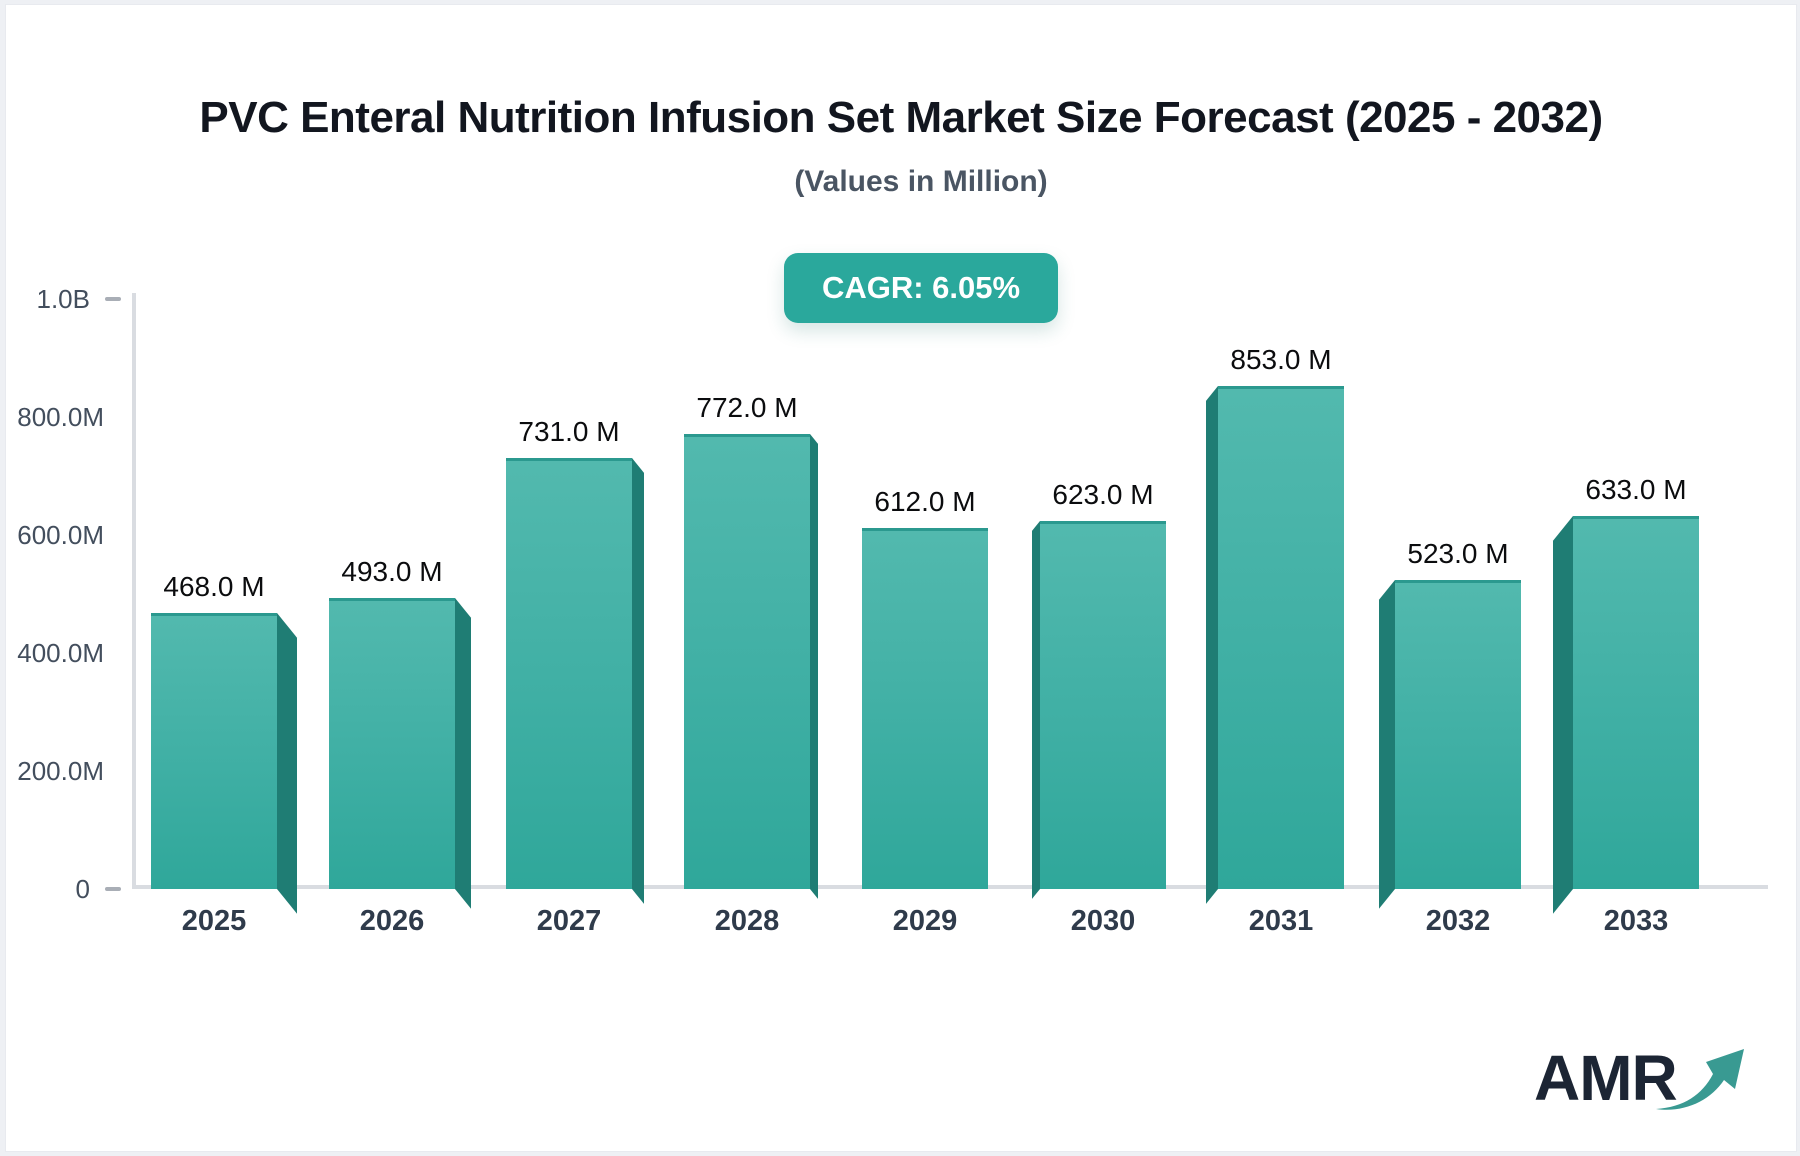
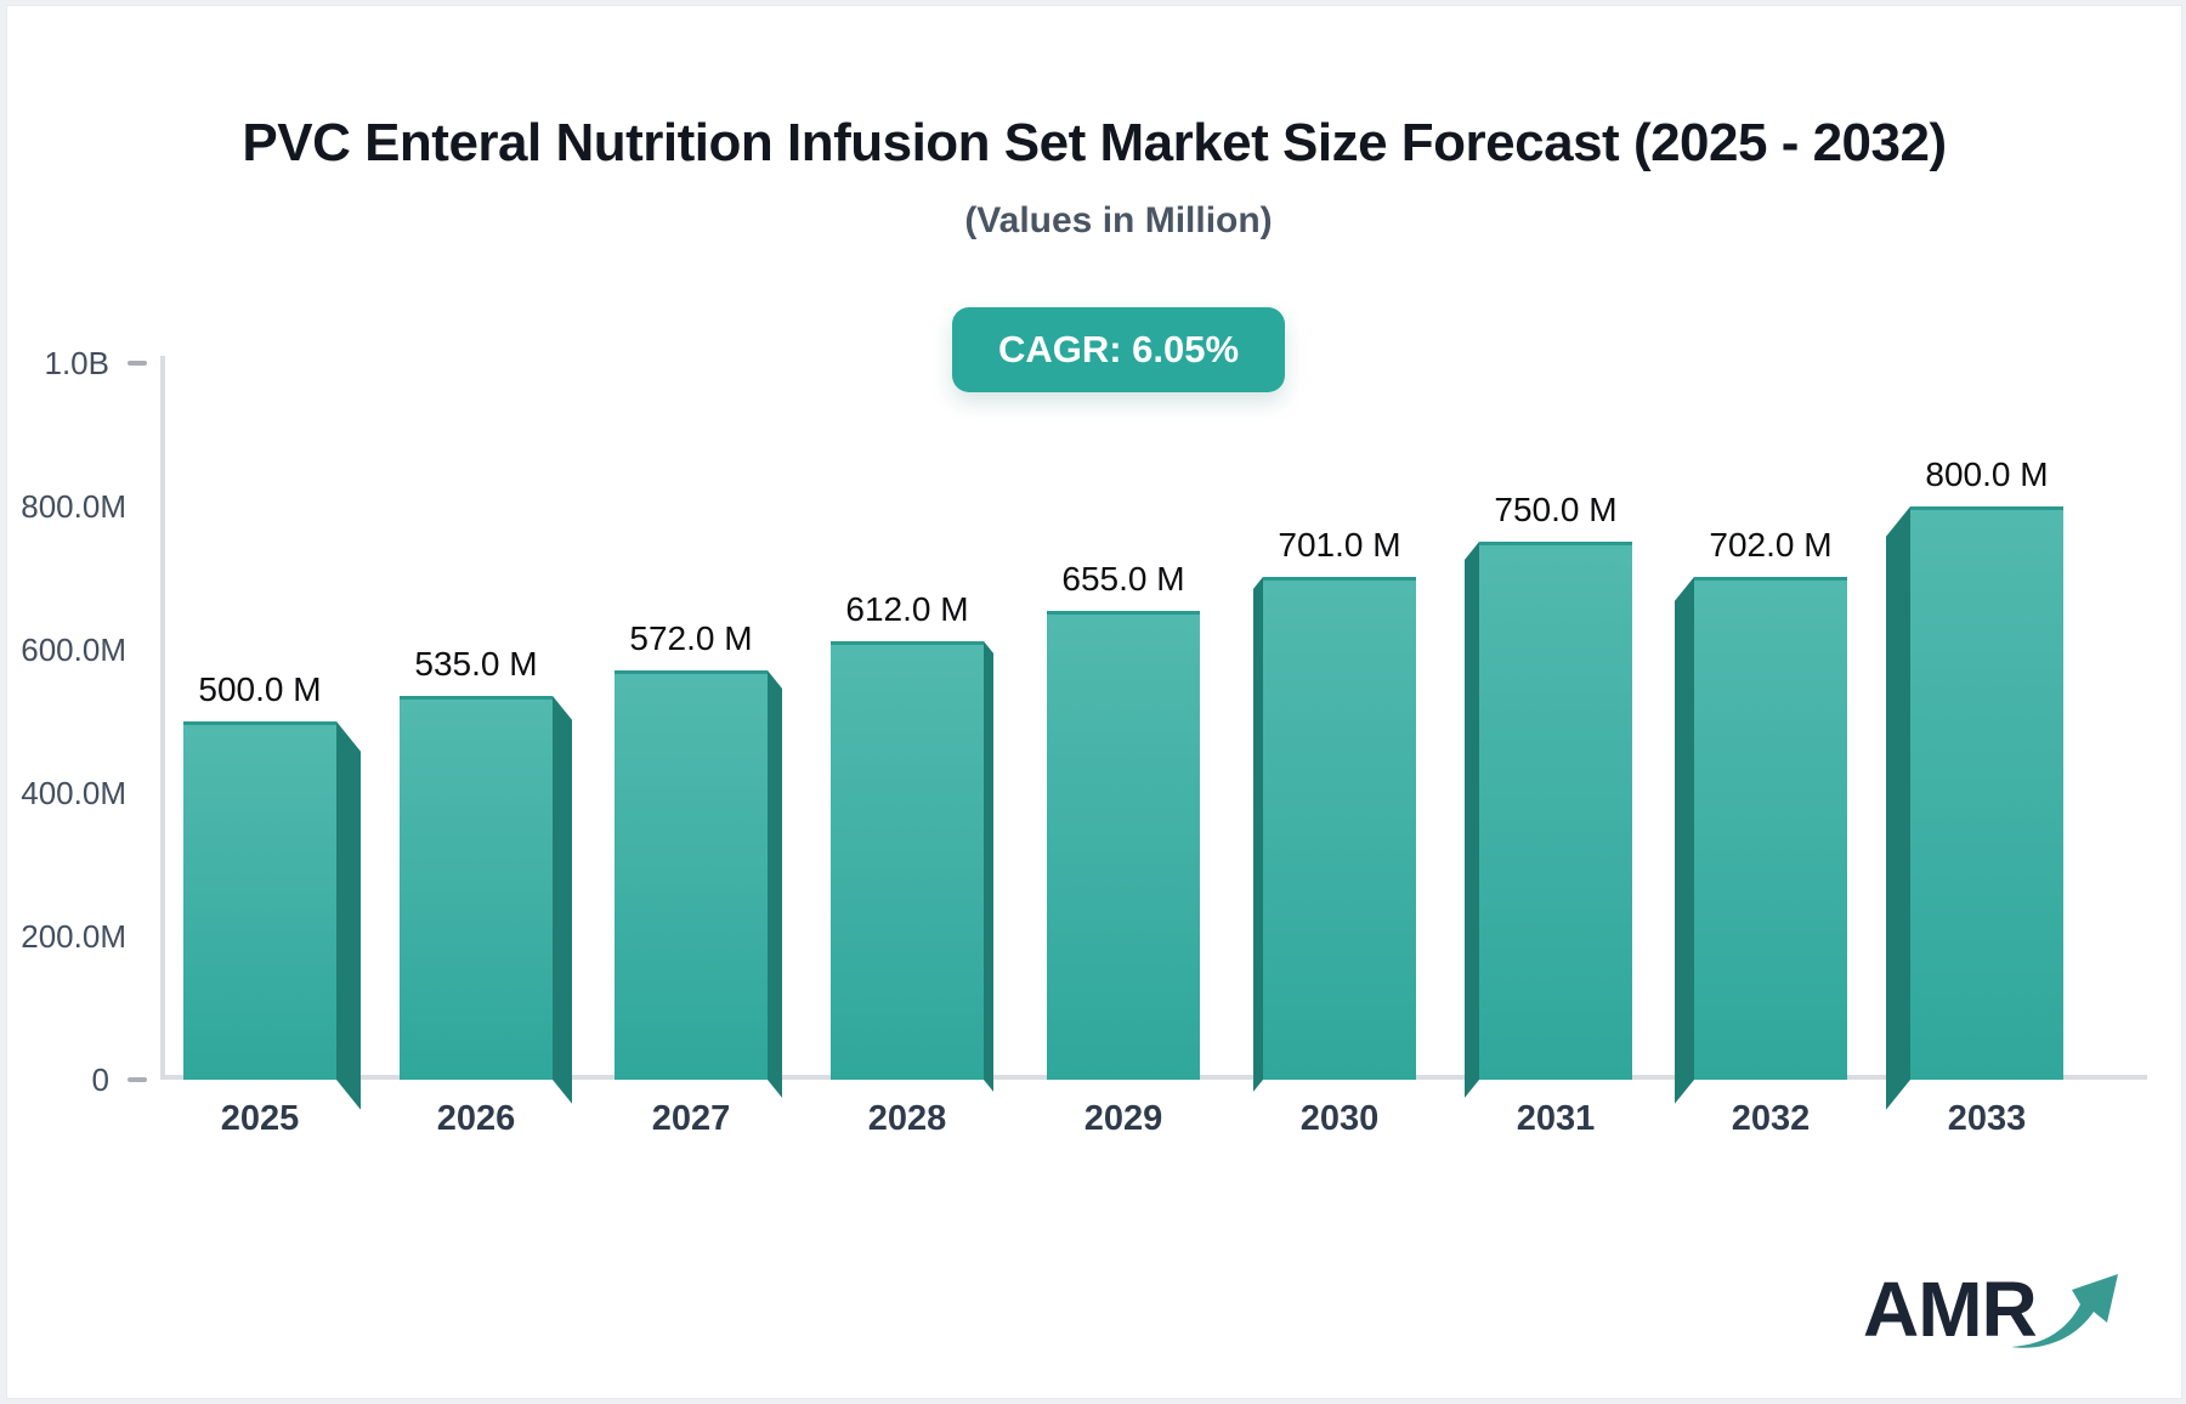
2025: 468.0 -> 500.0
2026: 493.0 -> 535.0
2027: 731.0 -> 572.0
2028: 772.0 -> 612.0
2029: 612.0 -> 655.0
2030: 623.0 -> 701.0
2031: 853.0 -> 750.0
2032: 523.0 -> 702.0
2033: 633.0 -> 800.0
